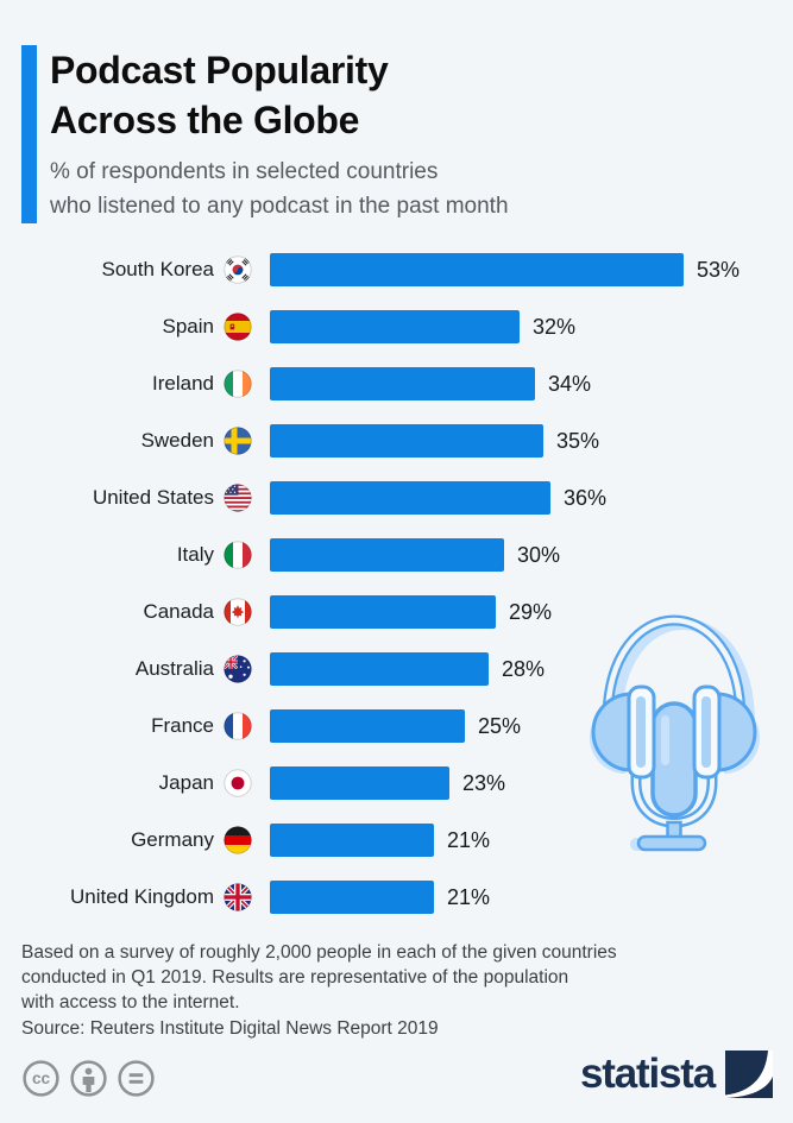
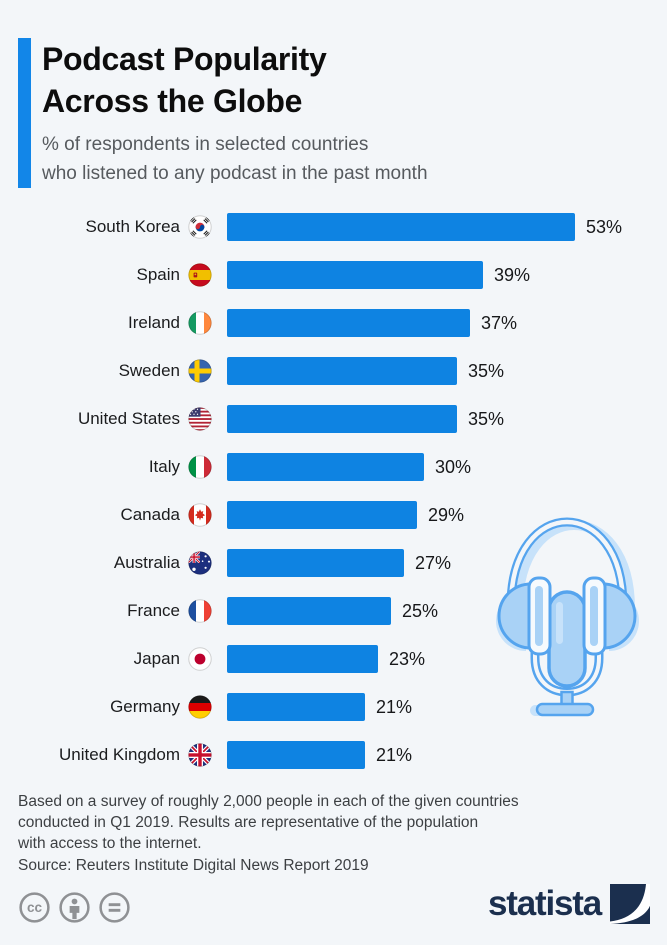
Spain: 32% -> 39%
Ireland: 34% -> 37%
United States: 36% -> 35%
Australia: 28% -> 27%
